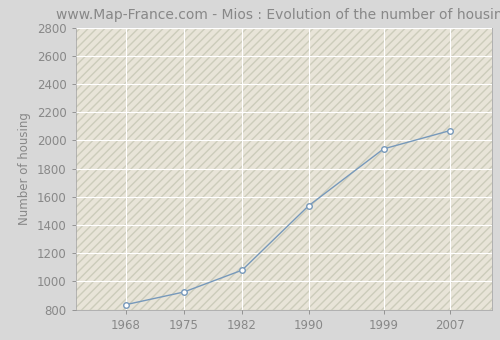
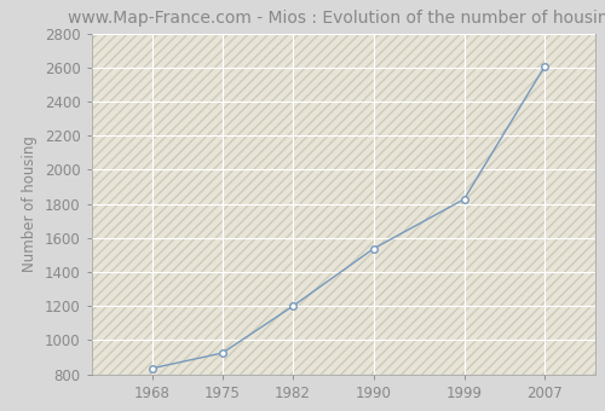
1982: 1080 -> 1200
1999: 1940 -> 1830
2007: 2070 -> 2610
